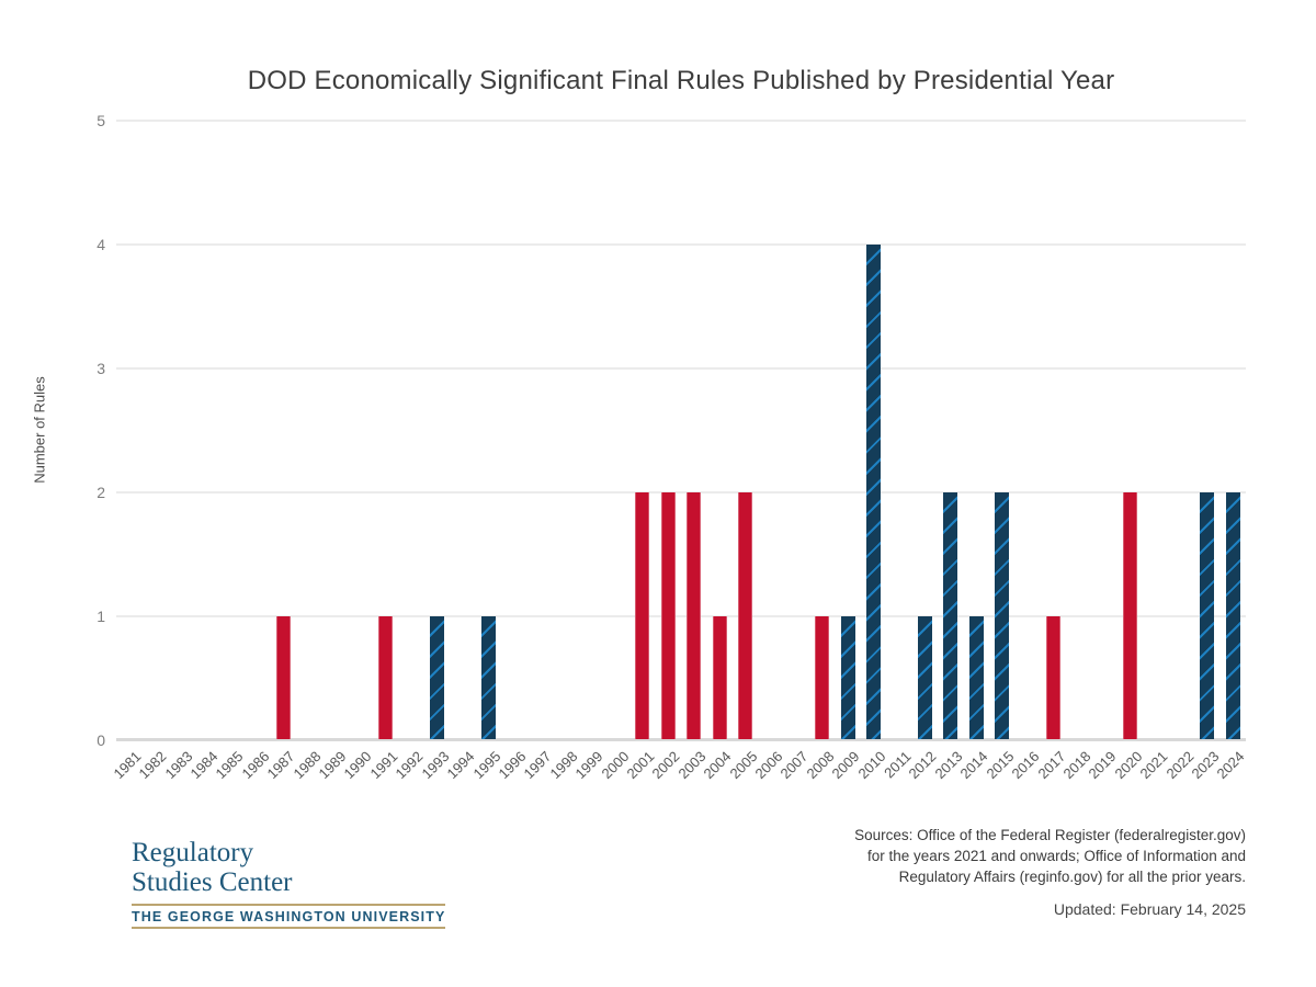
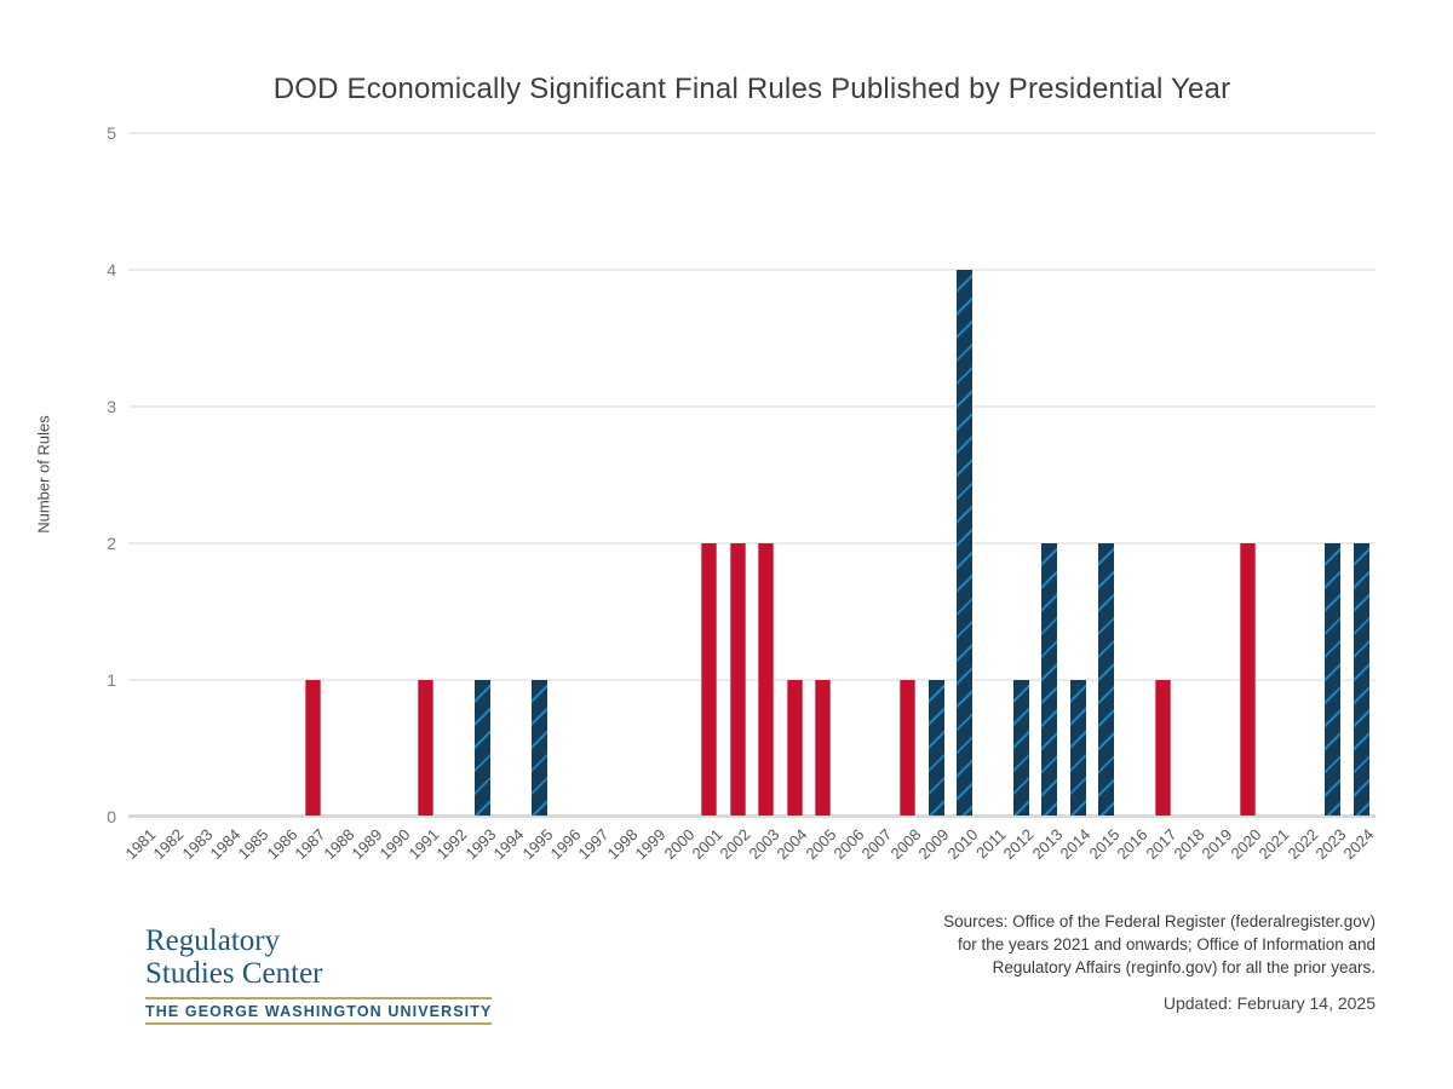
2005: 2 -> 1
